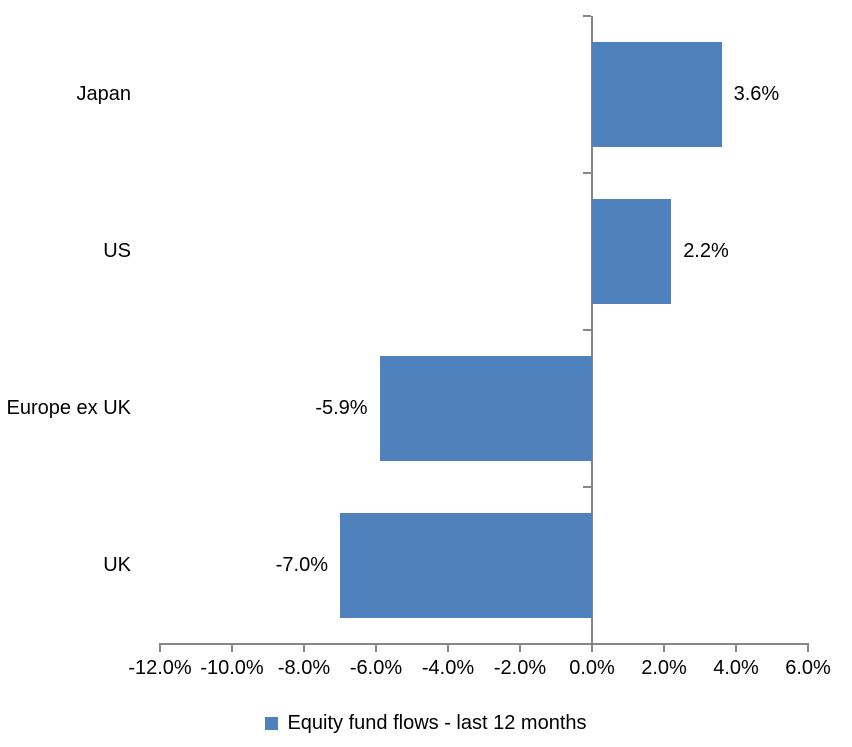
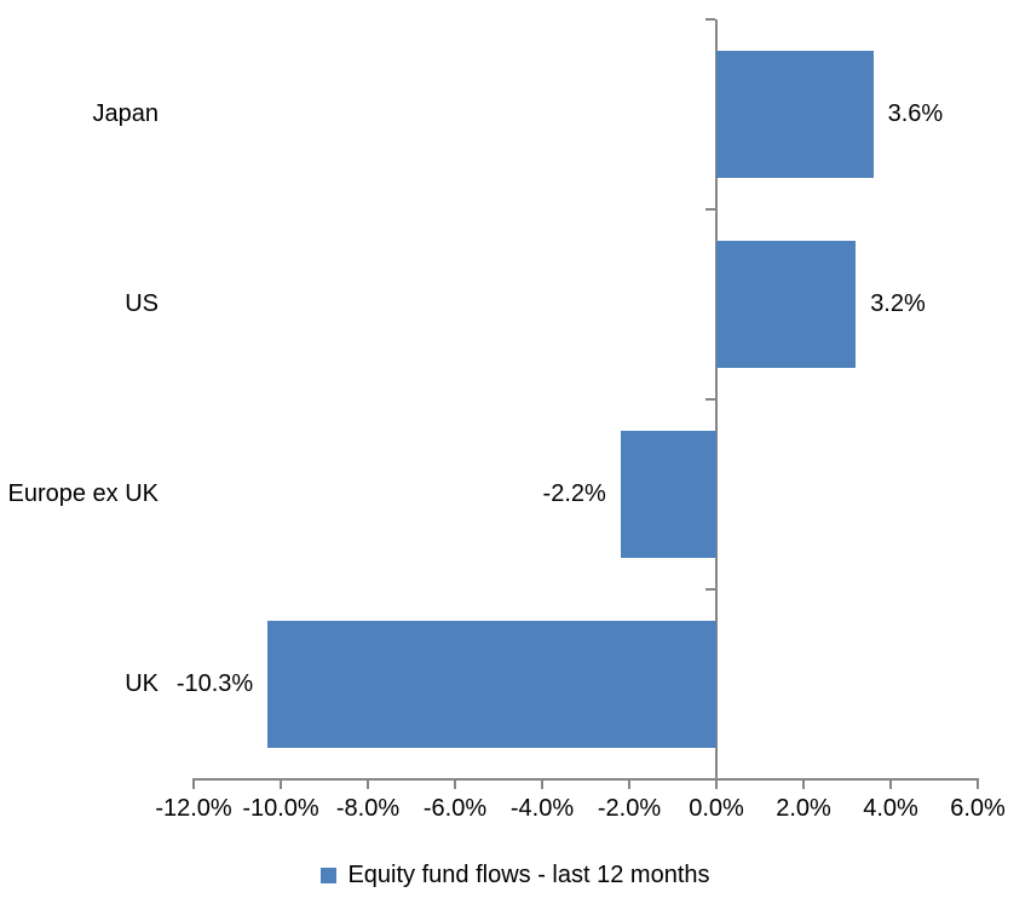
US: 2.2% -> 3.2%
Europe ex UK: -5.9% -> -2.2%
UK: -7.0% -> -10.3%
